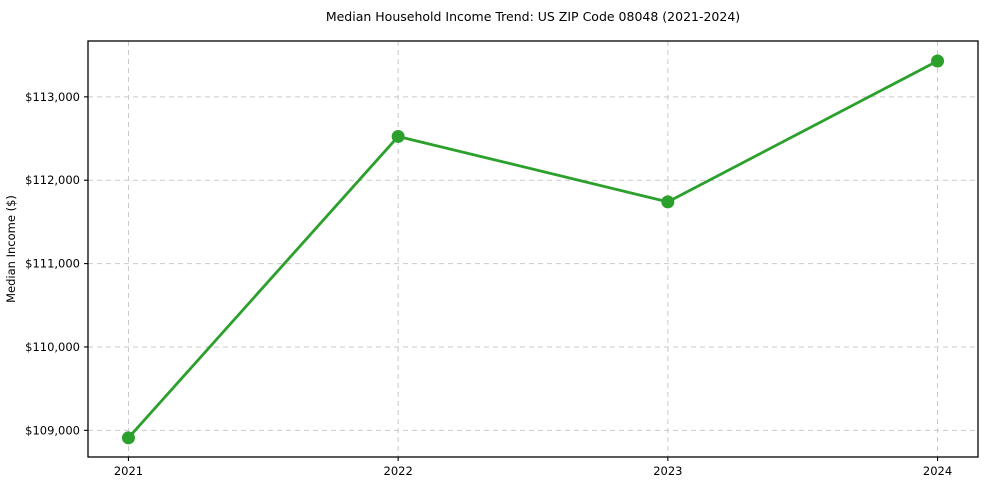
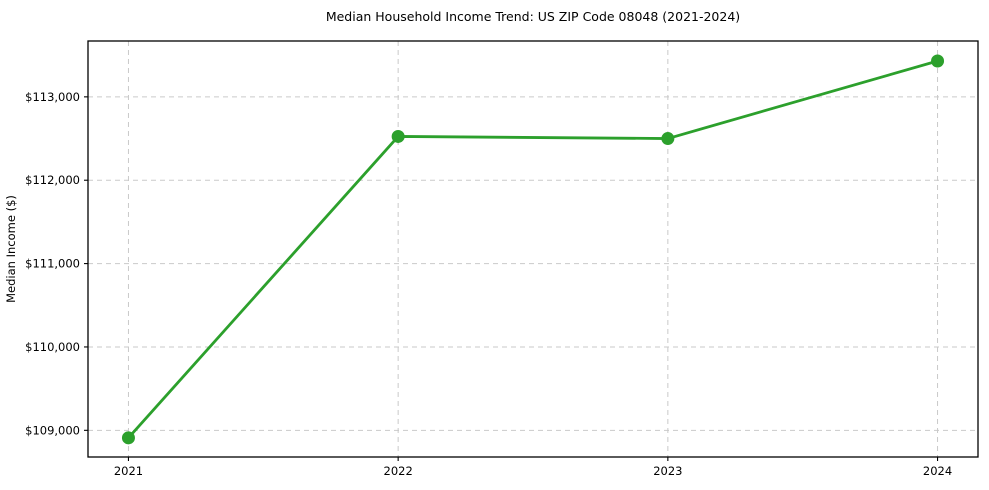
2023: $111700 -> $112500
